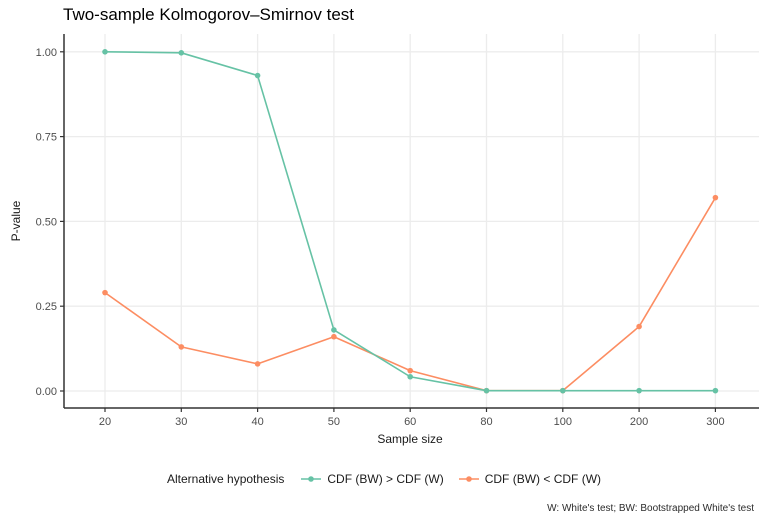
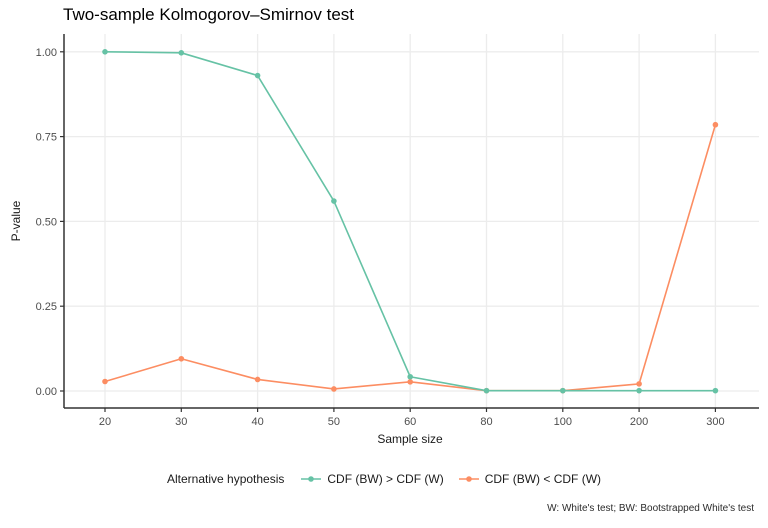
CDF (BW) < CDF (W)/20: 0.29 -> 0.03
CDF (BW) < CDF (W)/30: 0.13 -> 0.10
CDF (BW) < CDF (W)/40: 0.08 -> 0.03
CDF (BW) > CDF (W)/50: 0.18 -> 0.56
CDF (BW) < CDF (W)/50: 0.16 -> 0.01
CDF (BW) < CDF (W)/60: 0.06 -> 0.03
CDF (BW) < CDF (W)/200: 0.19 -> 0.02
CDF (BW) < CDF (W)/300: 0.57 -> 0.79
